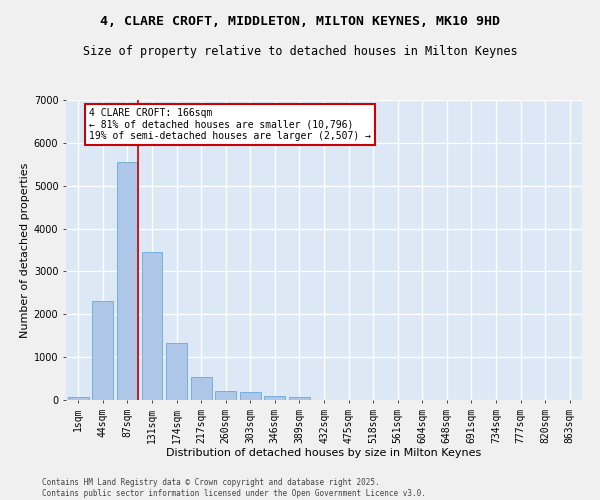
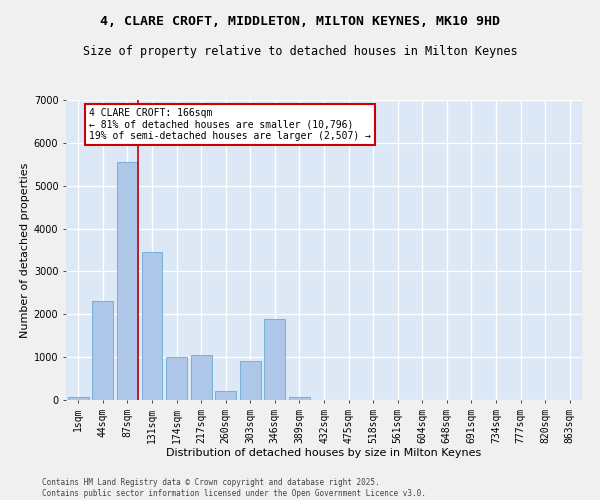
174sqm: 1320 -> 1000
217sqm: 530 -> 1050
303sqm: 200 -> 900
346sqm: 100 -> 1900
